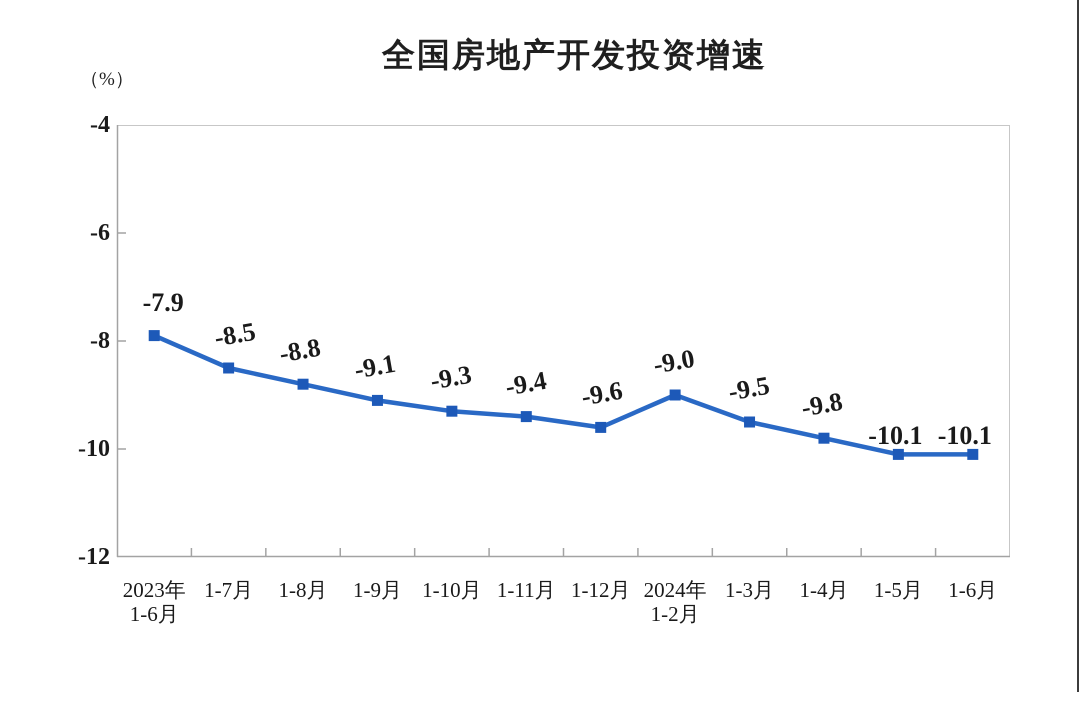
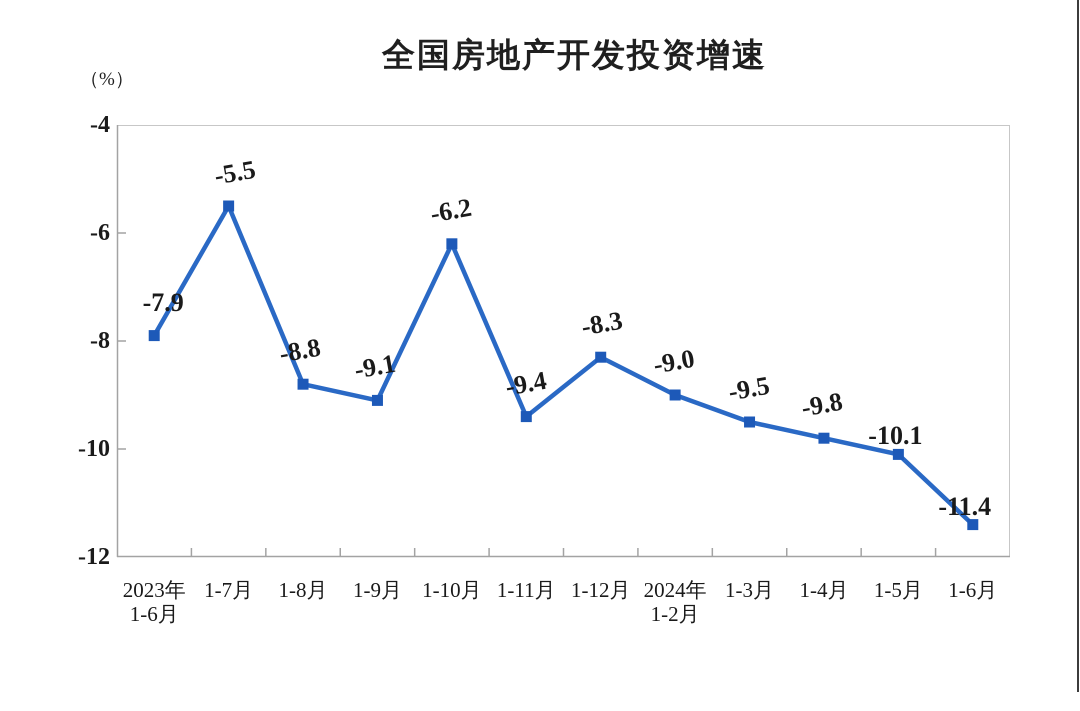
1-7月: -8.5 -> -5.5
1-10月: -9.3 -> -6.2
1-12月: -9.6 -> -8.3
1-6月: -10.1 -> -11.4
